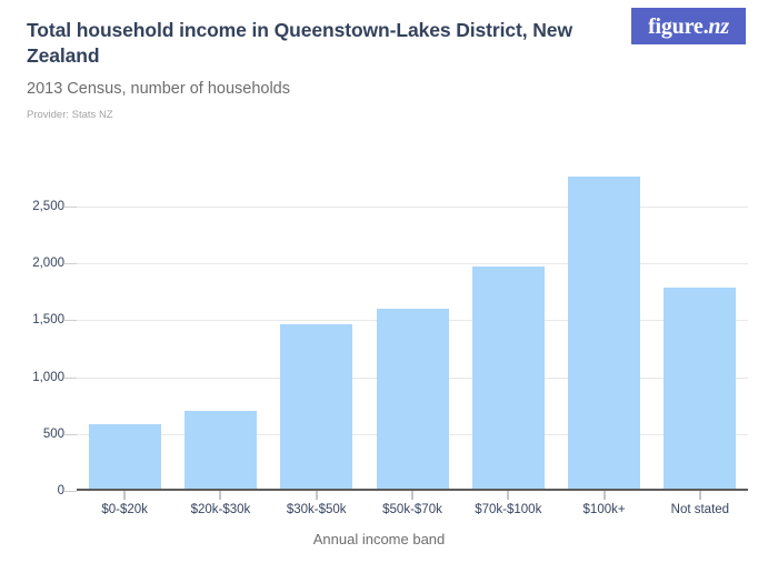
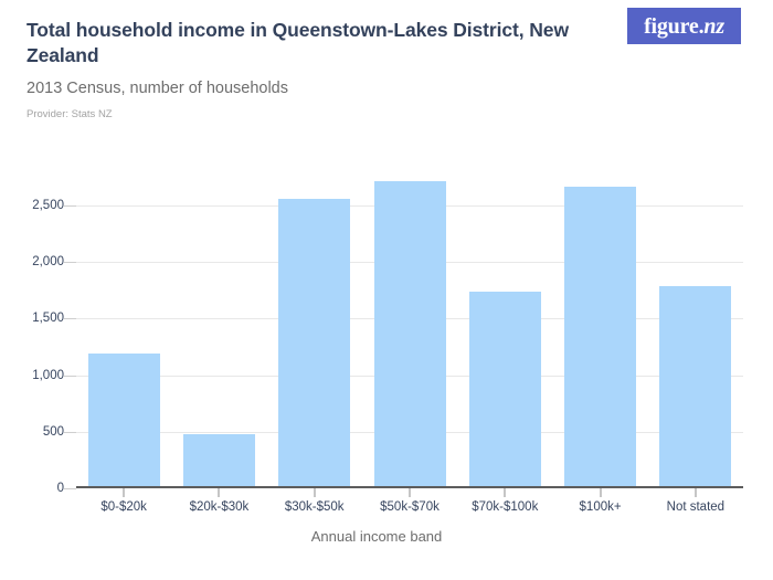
$0-$20k: 570 -> 1180
$20k-$30k: 680 -> 460
$30k-$50k: 1450 -> 2540
$50k-$70k: 1580 -> 2700
$70k-$100k: 1960 -> 1720
$100k+: 2740 -> 2650
